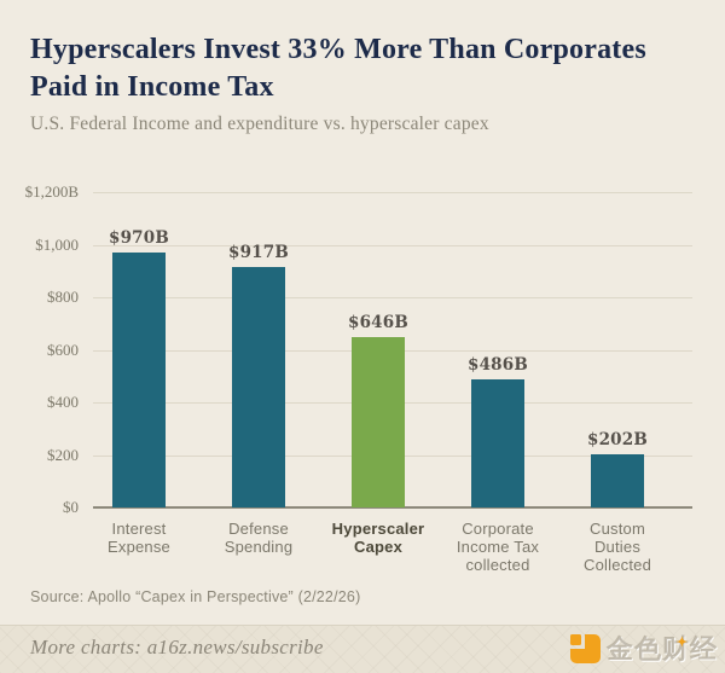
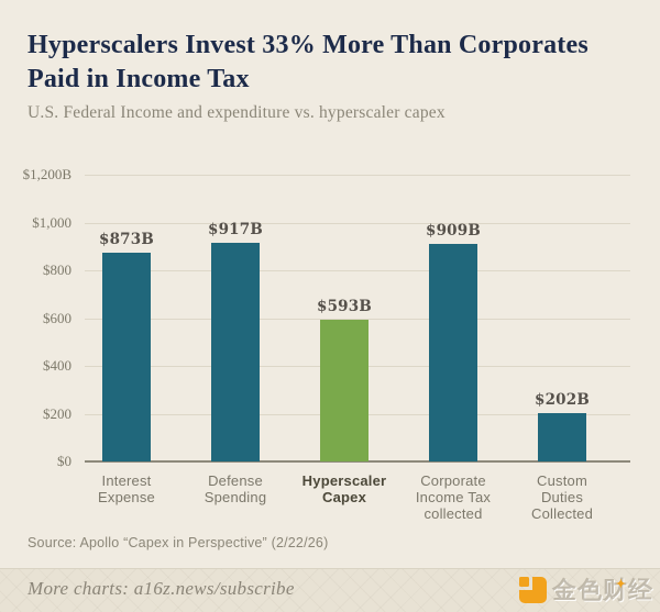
Interest Expense: $970B -> $873B
Hyperscaler Capex: $646B -> $593B
Corporate Income Tax collected: $486B -> $909B
